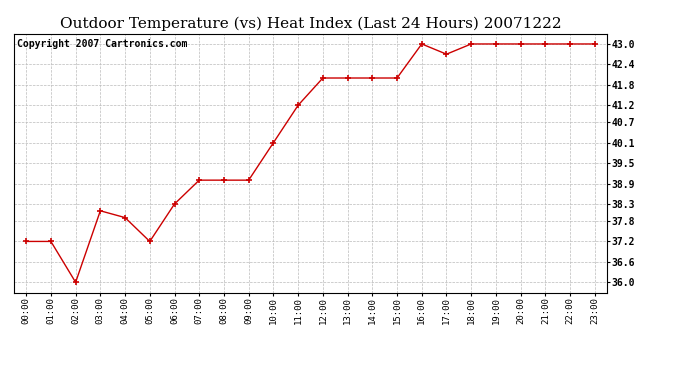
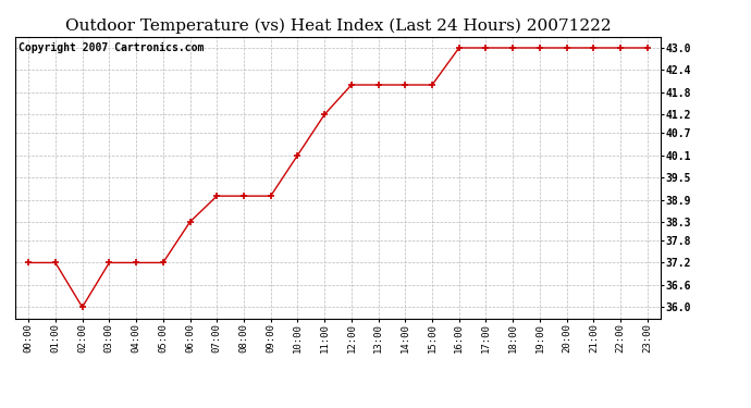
03:00: 38.1 -> 37.2
04:00: 37.9 -> 37.2
17:00: 42.7 -> 43.0
